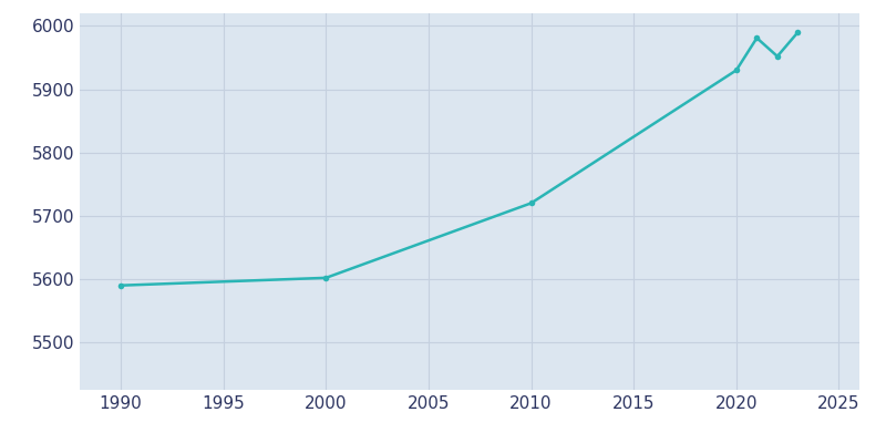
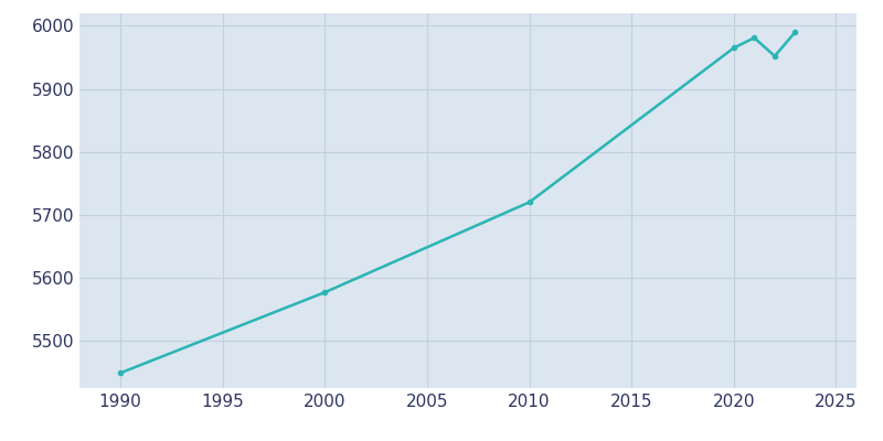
1990: 5590 -> 5449
2000: 5602 -> 5577
2020: 5930 -> 5965
